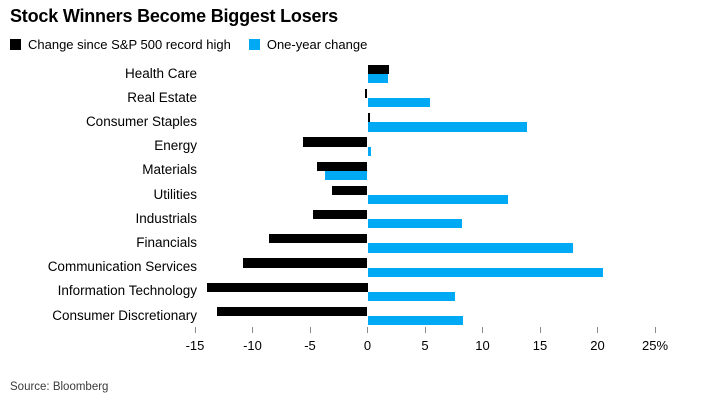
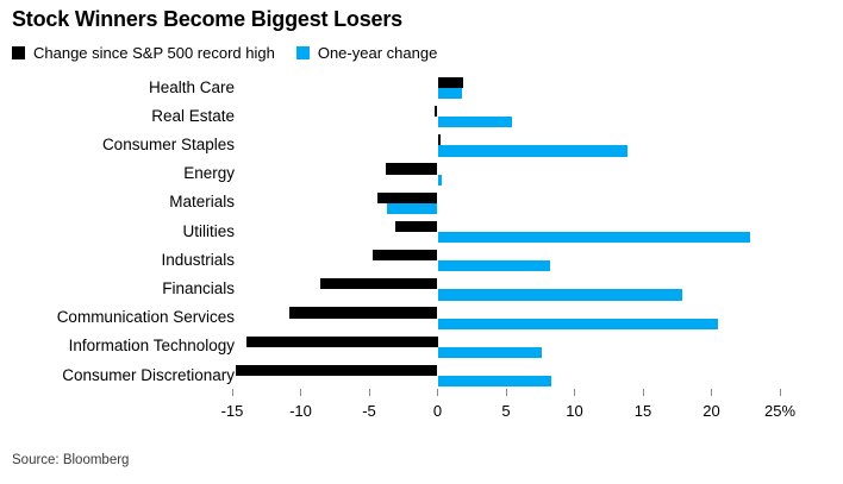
Change since S&P 500 record high/Energy: -5.6% -> -3.8%
One-year change/Utilities: 12.2% -> 22.8%
Change since S&P 500 record high/Consumer Discretionary: -13.1% -> -14.7%
